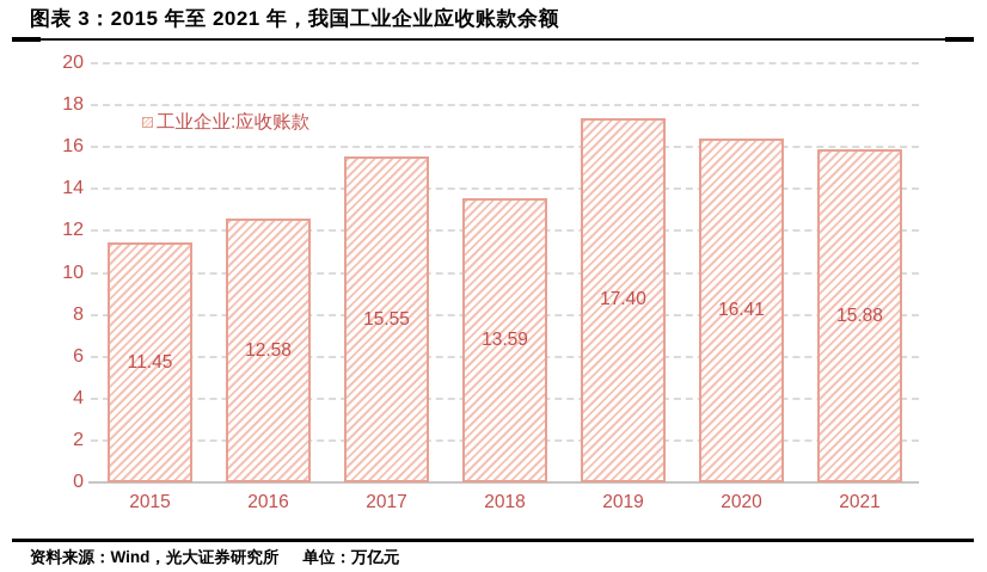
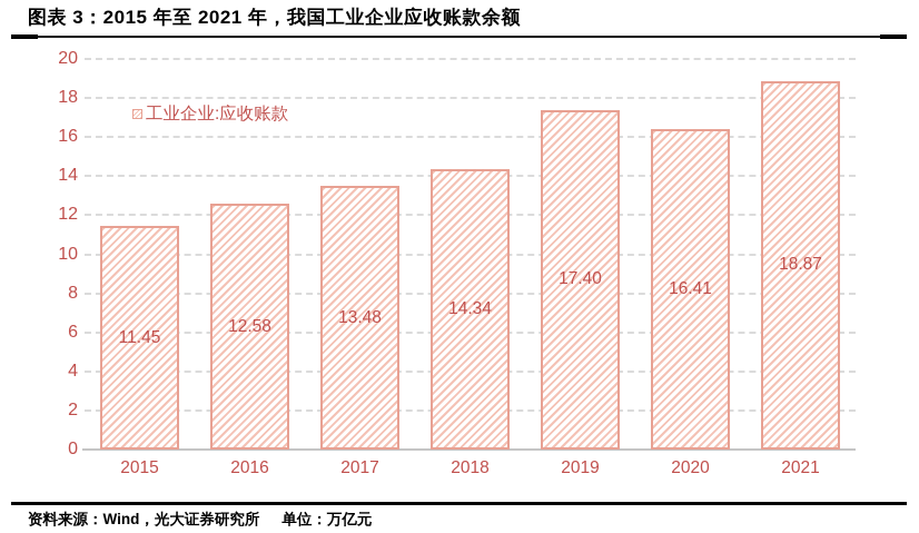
2017: 15.55 -> 13.48
2018: 13.59 -> 14.34
2021: 15.88 -> 18.87
